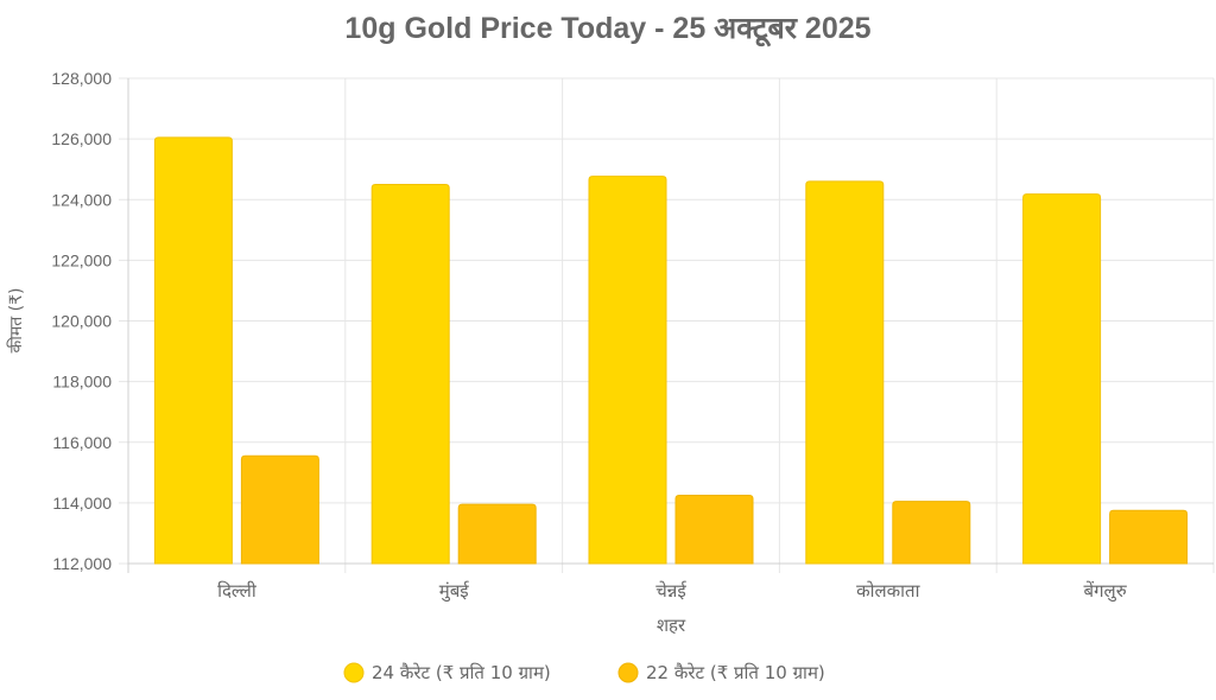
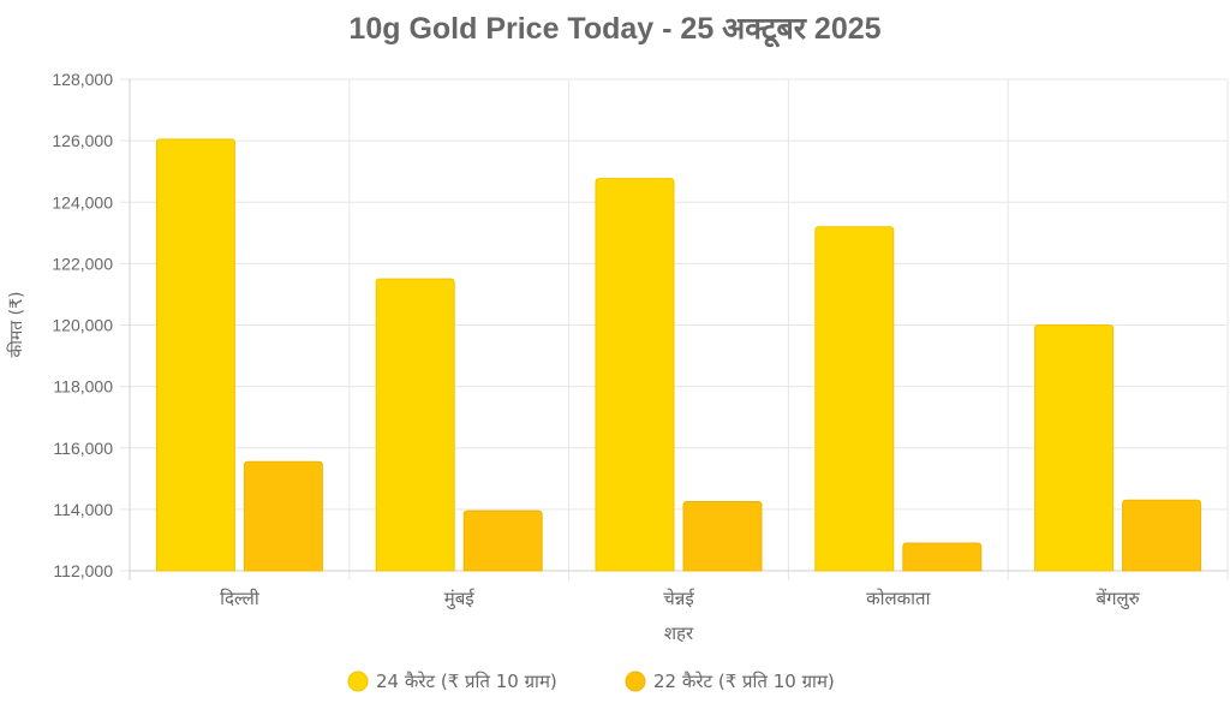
24 कैरेट (₹ प्रति 10 ग्राम)/मुंबई: 124500 -> 121500
24 कैरेट (₹ प्रति 10 ग्राम)/कोलकाता: 124600 -> 123200
22 कैरेट (₹ प्रति 10 ग्राम)/कोलकाता: 114000 -> 112900
24 कैरेट (₹ प्रति 10 ग्राम)/बेंगलुरु: 124200 -> 120000
22 कैरेट (₹ प्रति 10 ग्राम)/बेंगलुरु: 113800 -> 114300
